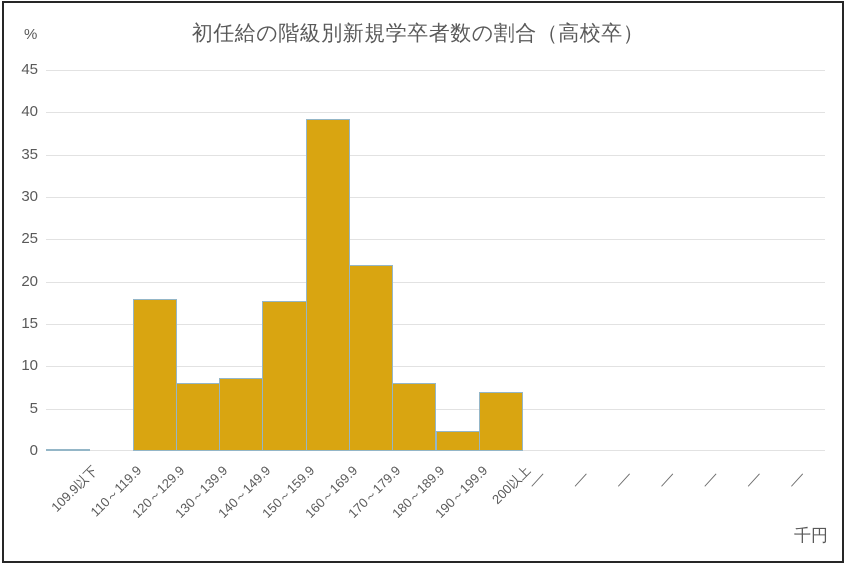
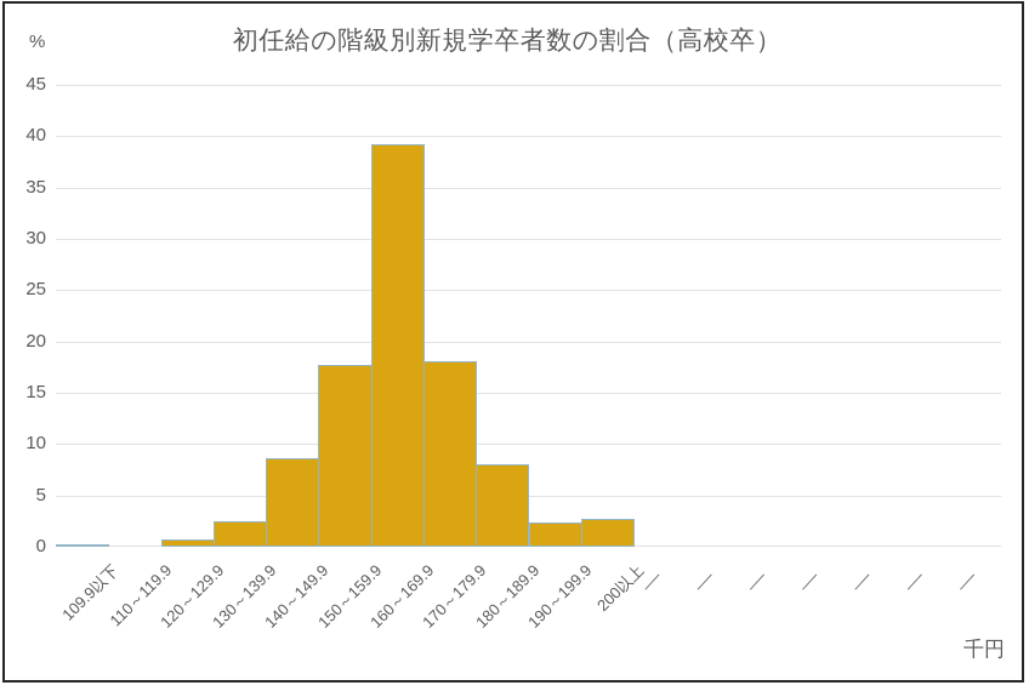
120～129.9: 18 -> 1
130～139.9: 8 -> 2
170～179.9: 22 -> 18
200以上: 7 -> 3
